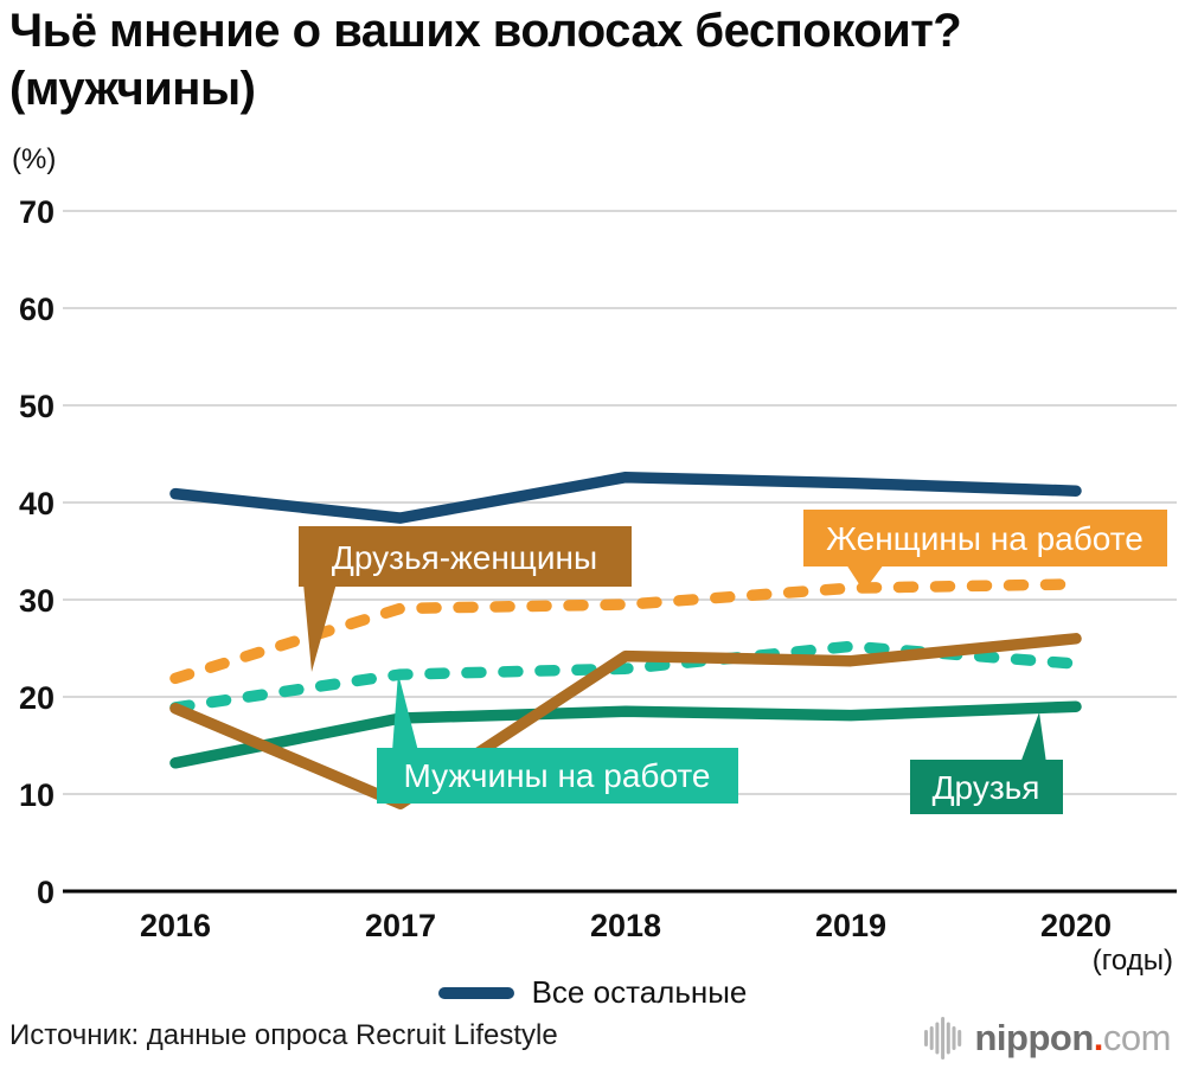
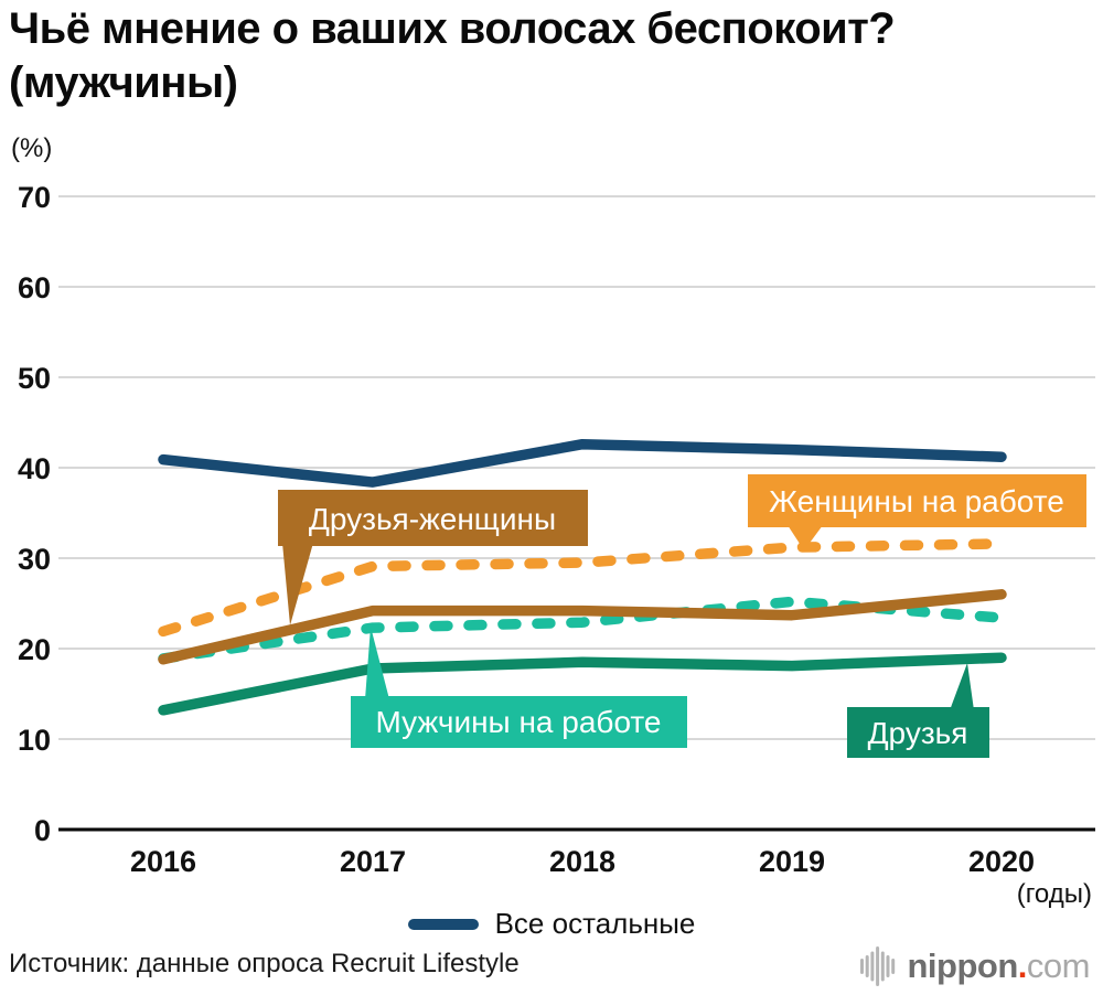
Друзья-женщины/2017: 9 -> 24
